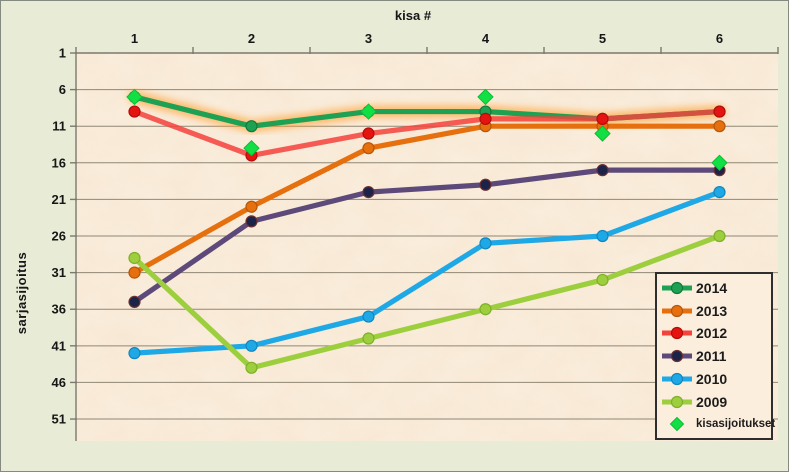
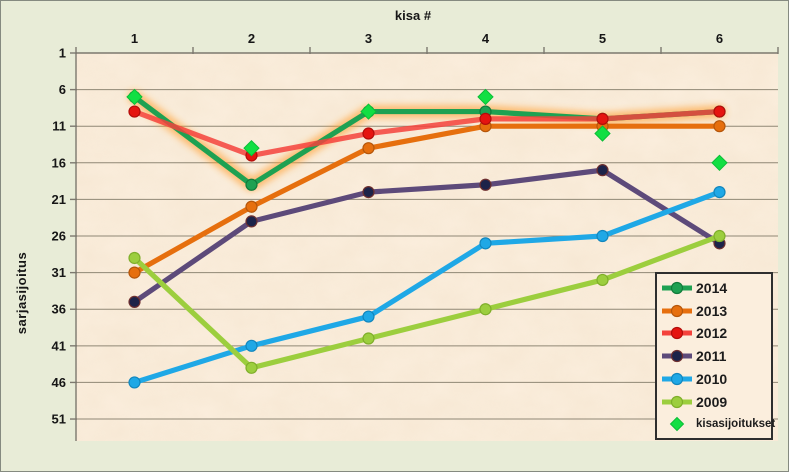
2010/1: 42 -> 46
2014/2: 11 -> 19
2011/6: 17 -> 27
